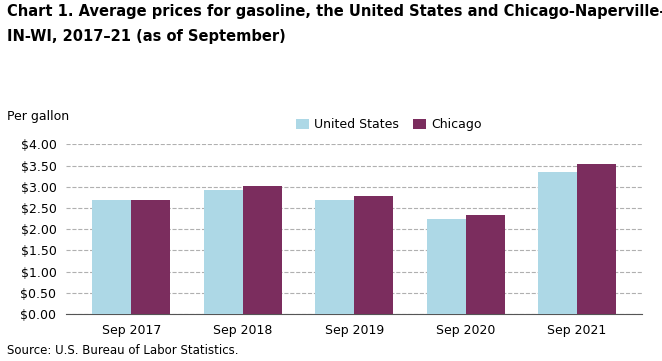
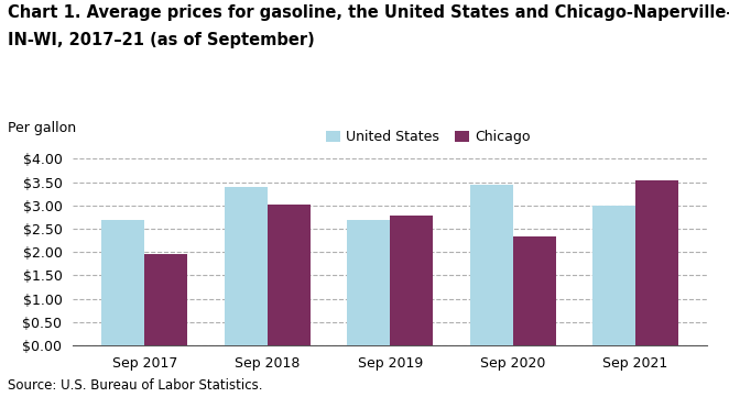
Chicago/Sep 2017: $2.70 -> $1.95
United States/Sep 2018: $2.92 -> $3.40
United States/Sep 2020: $2.25 -> $3.45
United States/Sep 2021: $3.35 -> $3.00
